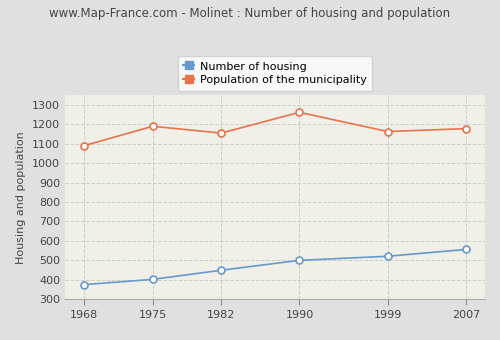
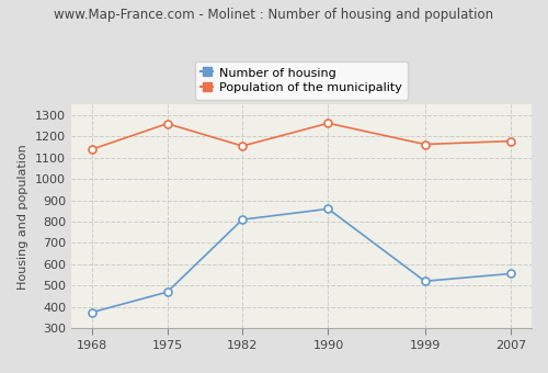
Population of the municipality/1968: 1090 -> 1140
Number of housing/1975: 400 -> 470
Population of the municipality/1975: 1190 -> 1260
Number of housing/1982: 450 -> 810
Number of housing/1990: 500 -> 860
